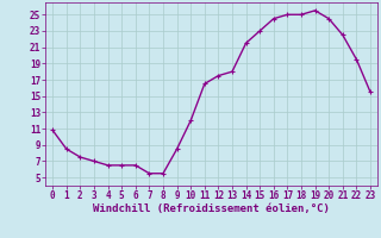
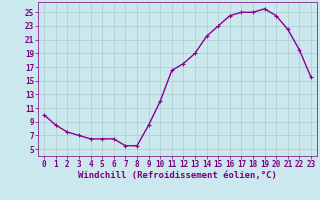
0: 10.8 -> 10.0
13: 18.0 -> 19.0
